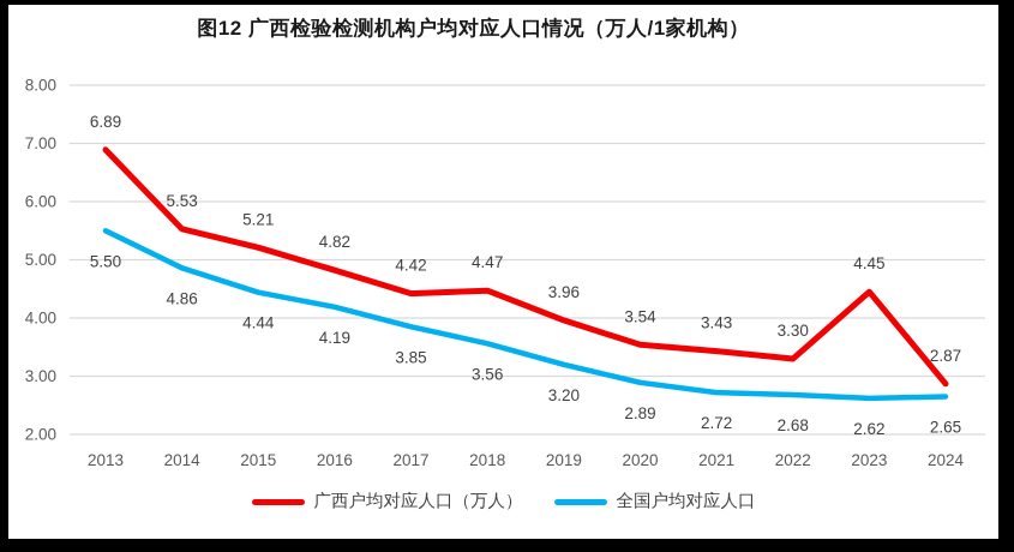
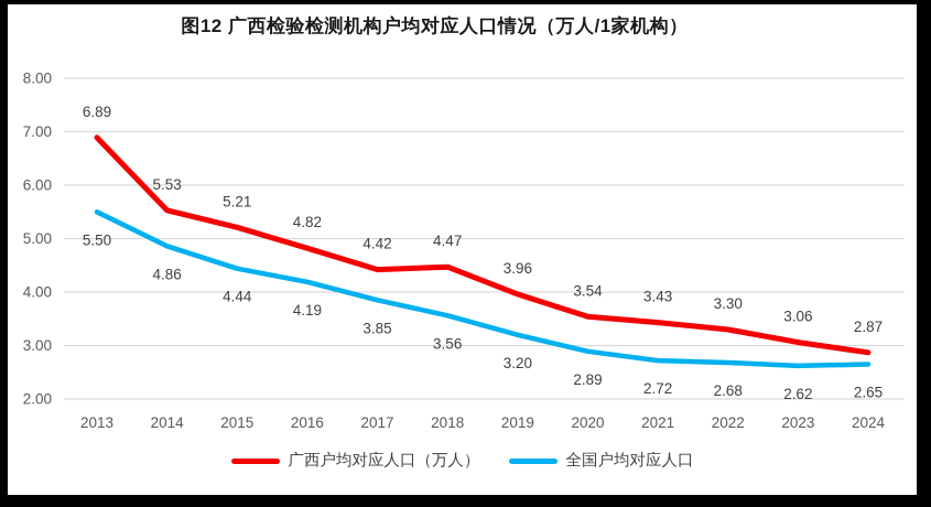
广西户均对应人口（万人）/2023: 4.45 -> 3.06
